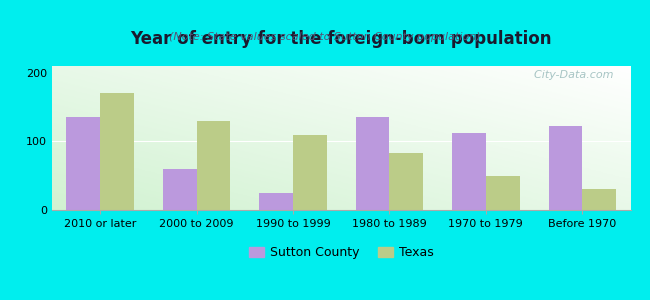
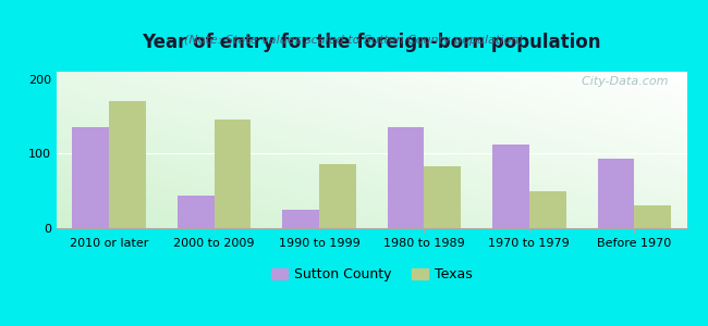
Sutton County/2000 to 2009: 60 -> 44
Texas/2000 to 2009: 130 -> 146
Texas/1990 to 1999: 110 -> 86
Sutton County/Before 1970: 123 -> 94
